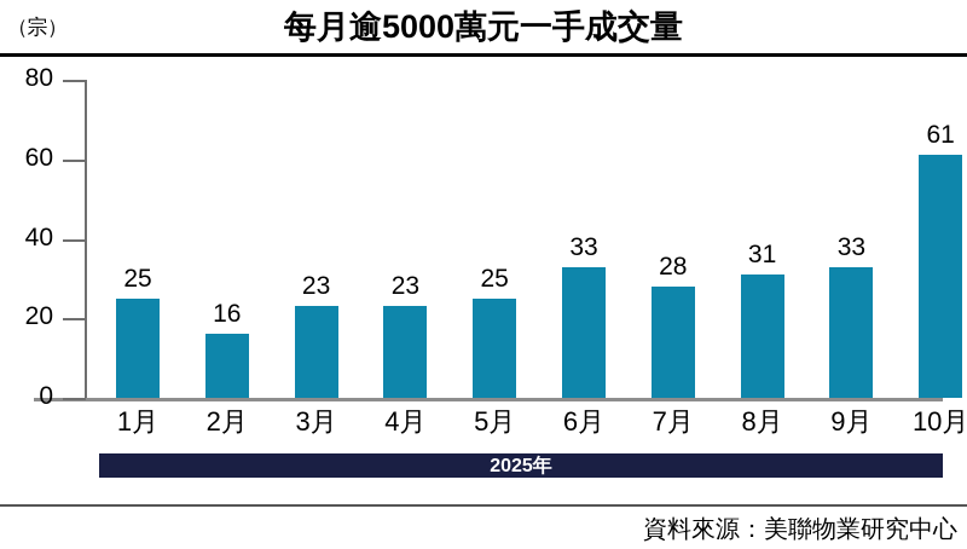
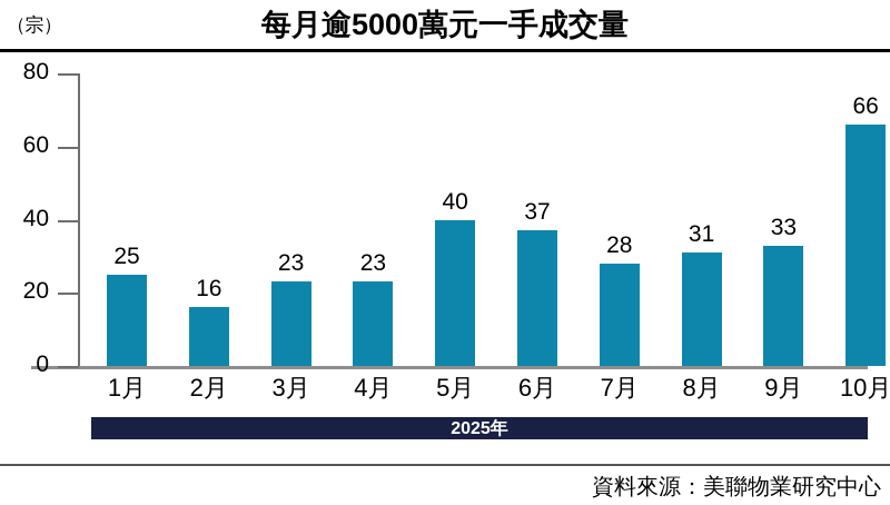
5月: 25 -> 40
6月: 33 -> 37
10月: 61 -> 66
